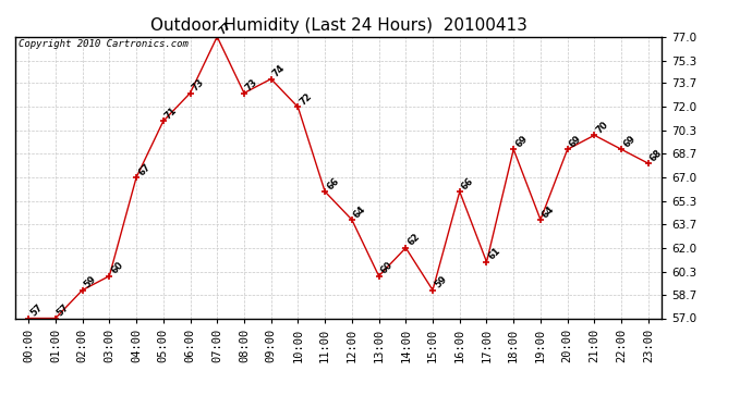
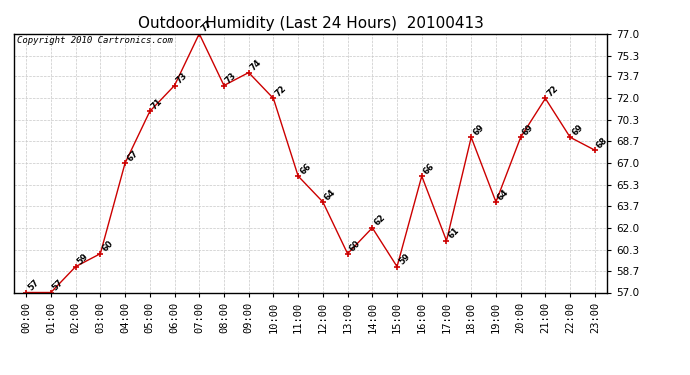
21:00: 70 -> 72
